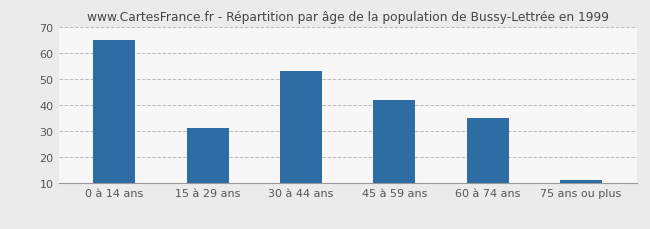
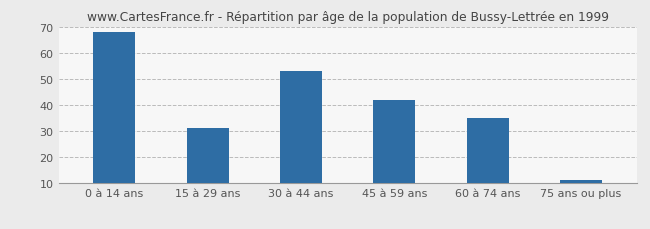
0 à 14 ans: 65 -> 68
